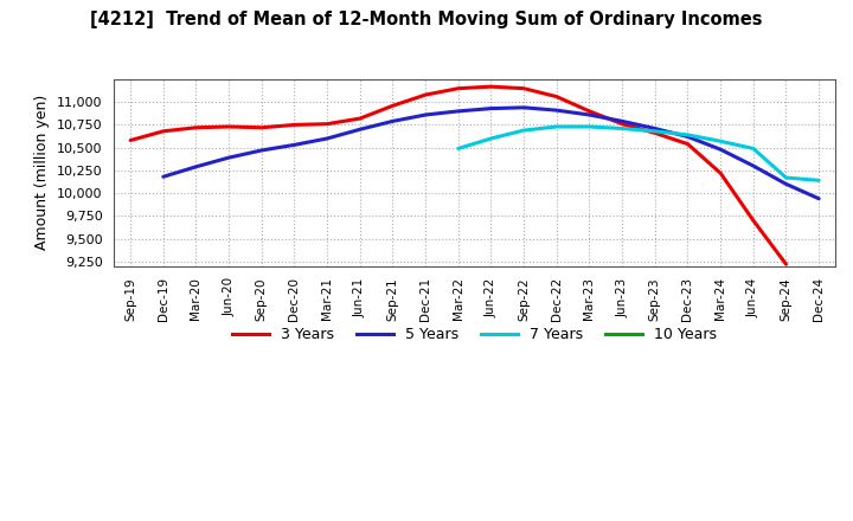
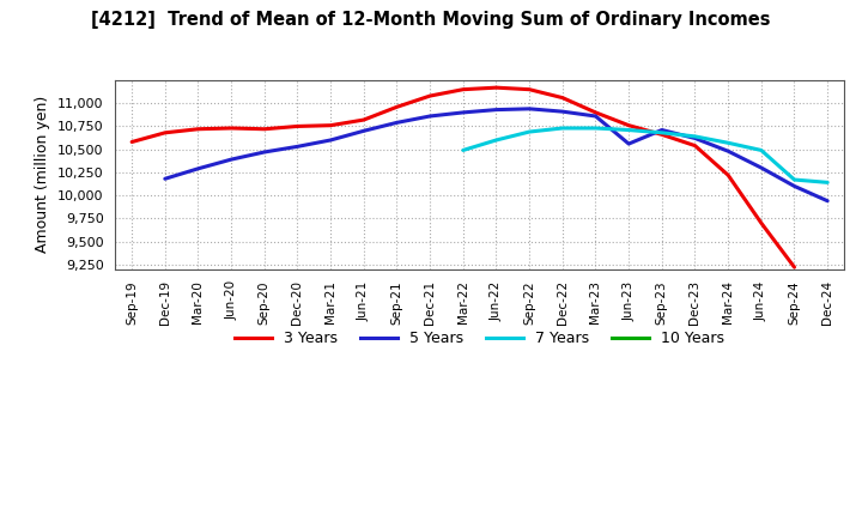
5 Years/Jun-23: 10,790 -> 10,560
